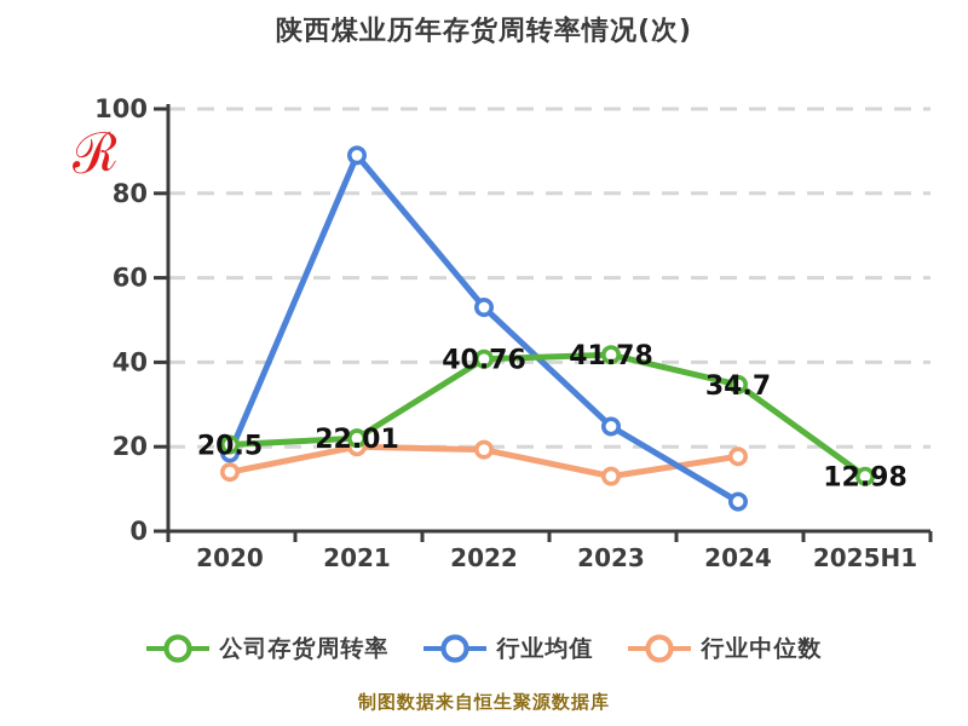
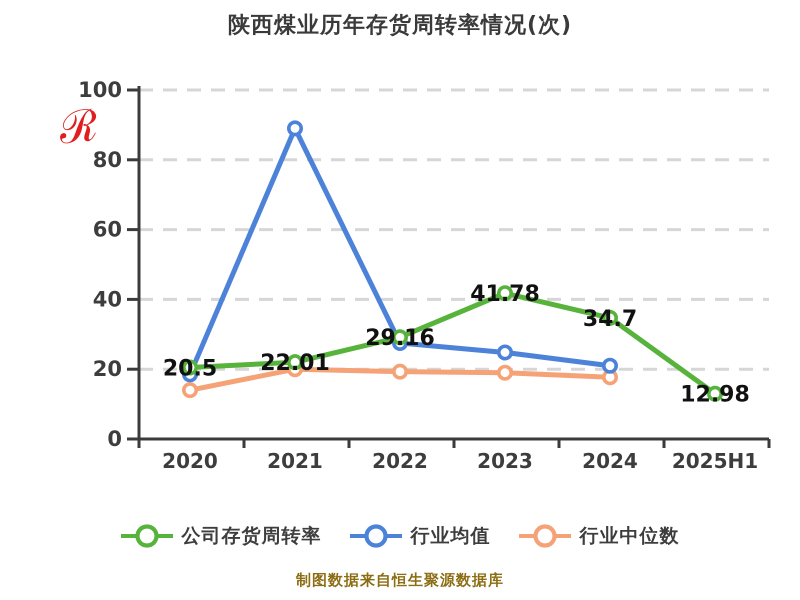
公司存货周转率/2022: 40.76 -> 29.16
行业均值/2022: 53 -> 28
行业中位数/2023: 13 -> 19
行业均值/2024: 7 -> 21
